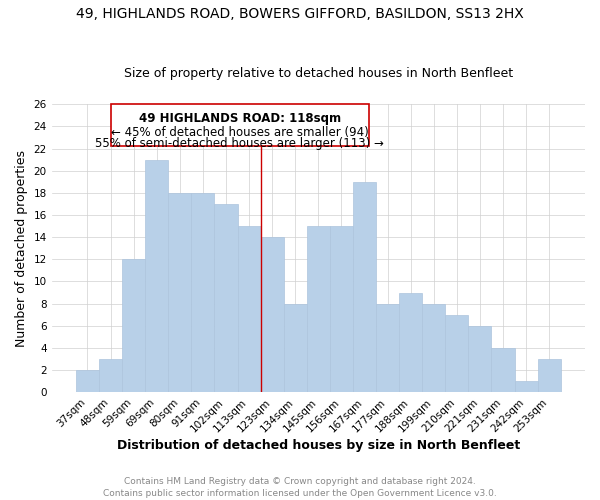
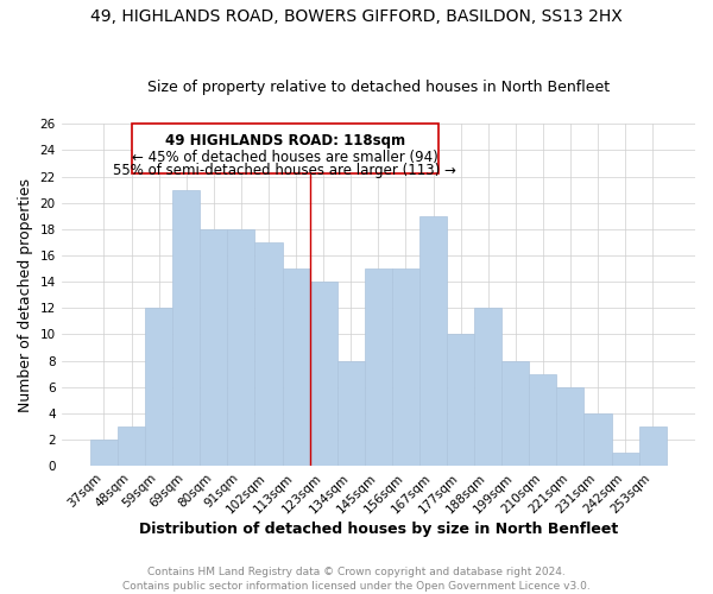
177sqm: 8 -> 10
188sqm: 9 -> 12
